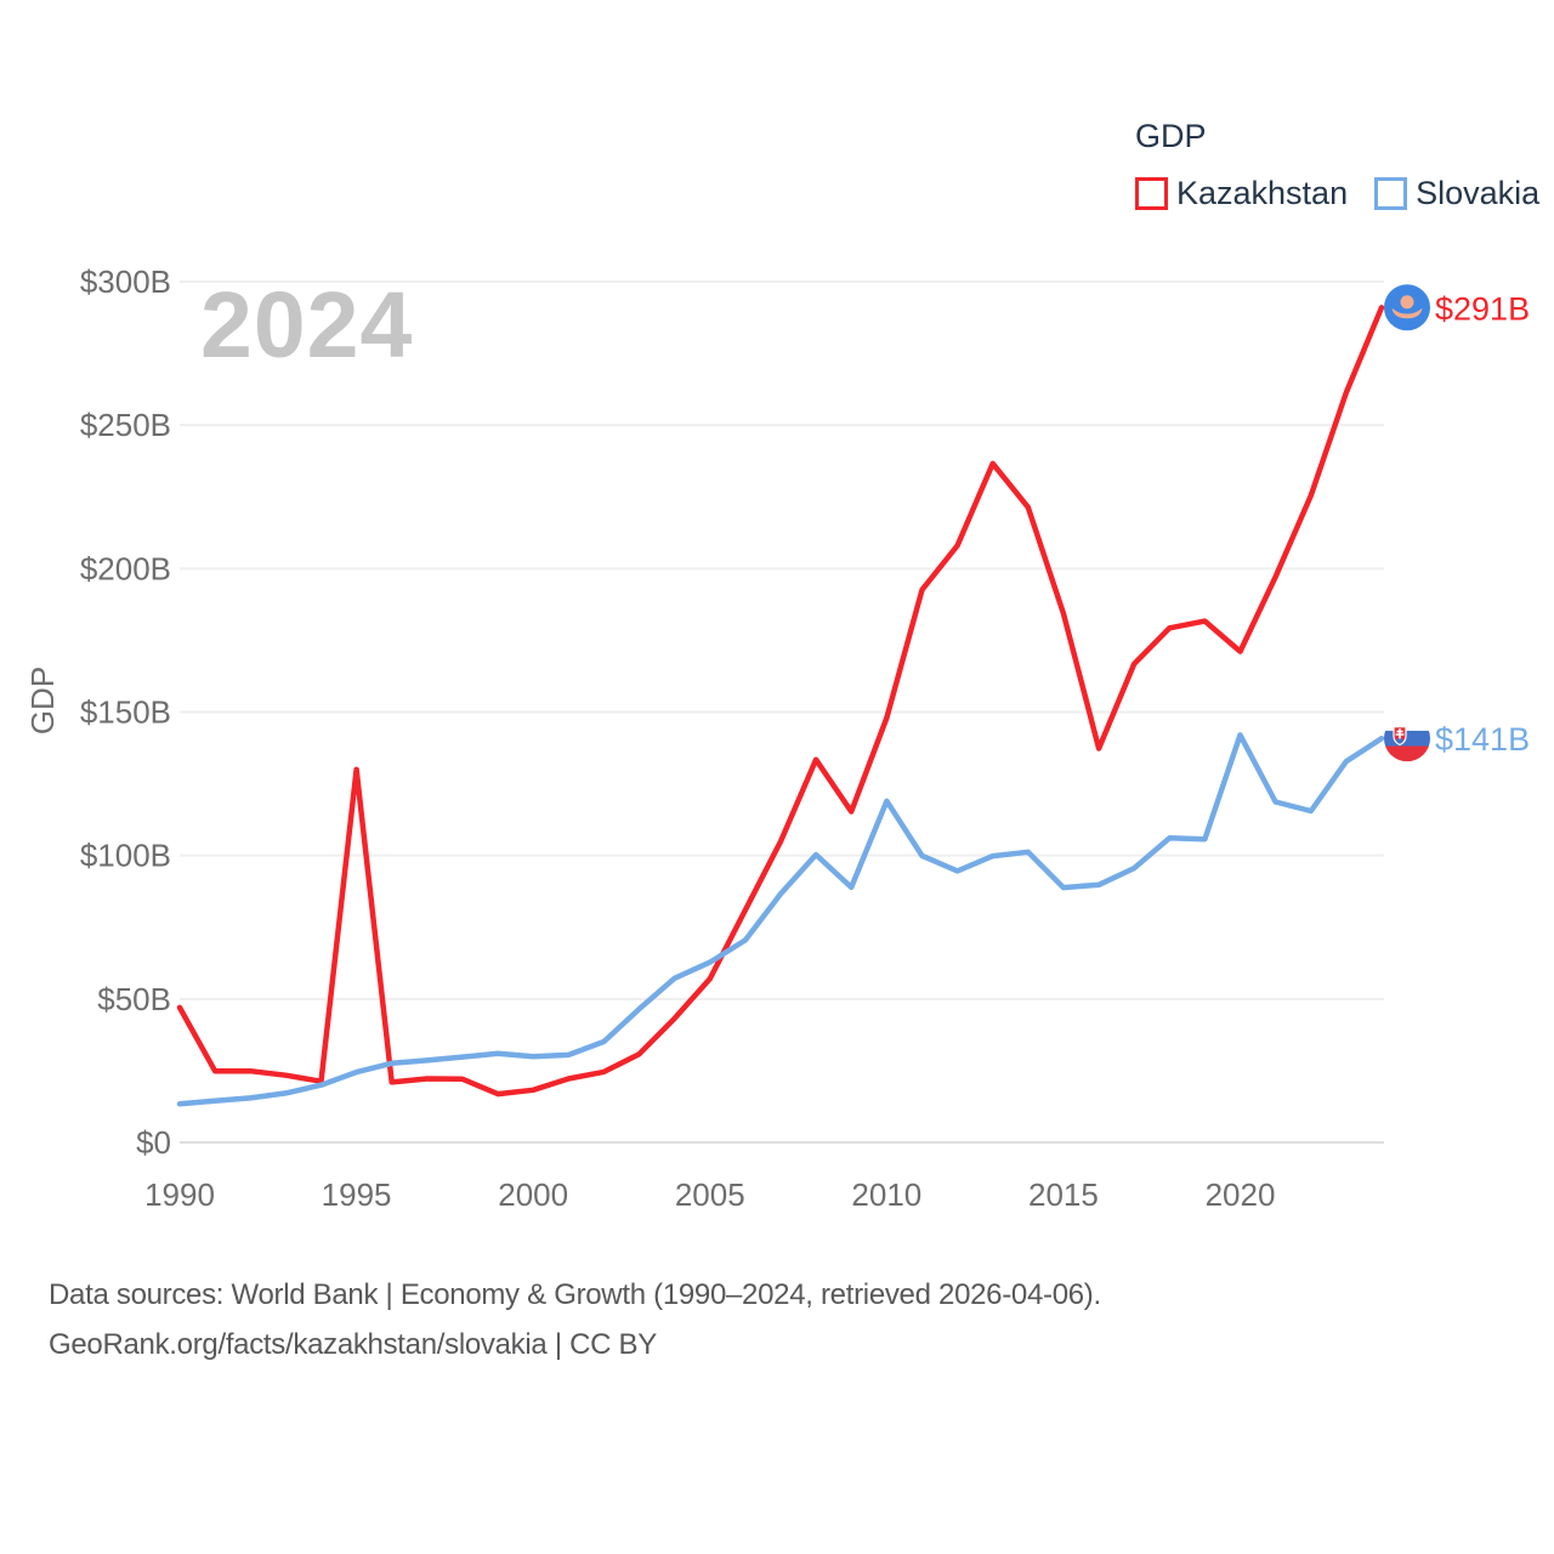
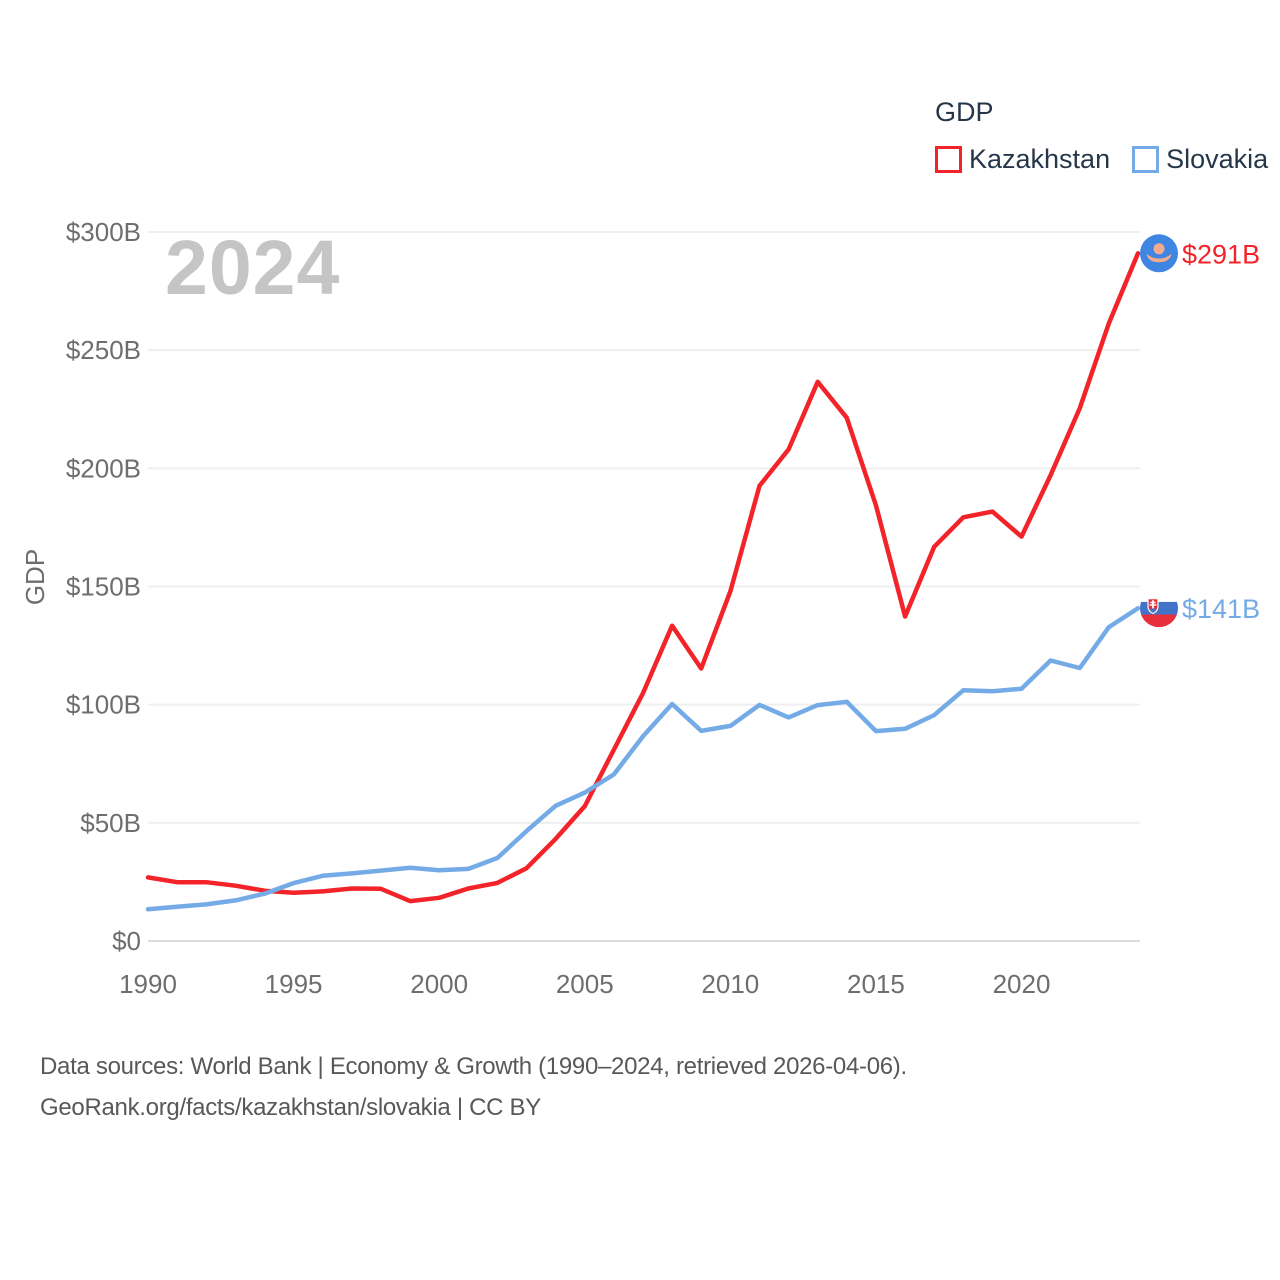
Kazakhstan/1990: $47B -> $27B
Kazakhstan/1995: $130B -> $20B
Slovakia/2010: $119B -> $91B
Slovakia/2020: $142B -> $107B
